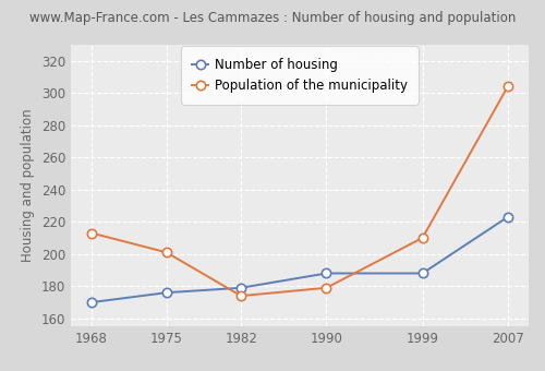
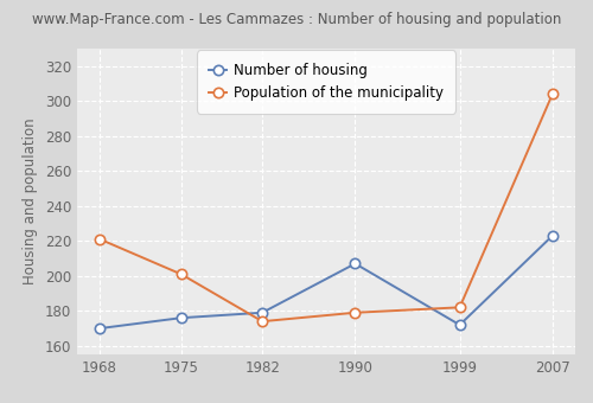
Population of the municipality/1968: 213 -> 221
Number of housing/1990: 188 -> 207
Number of housing/1999: 188 -> 172
Population of the municipality/1999: 210 -> 182
